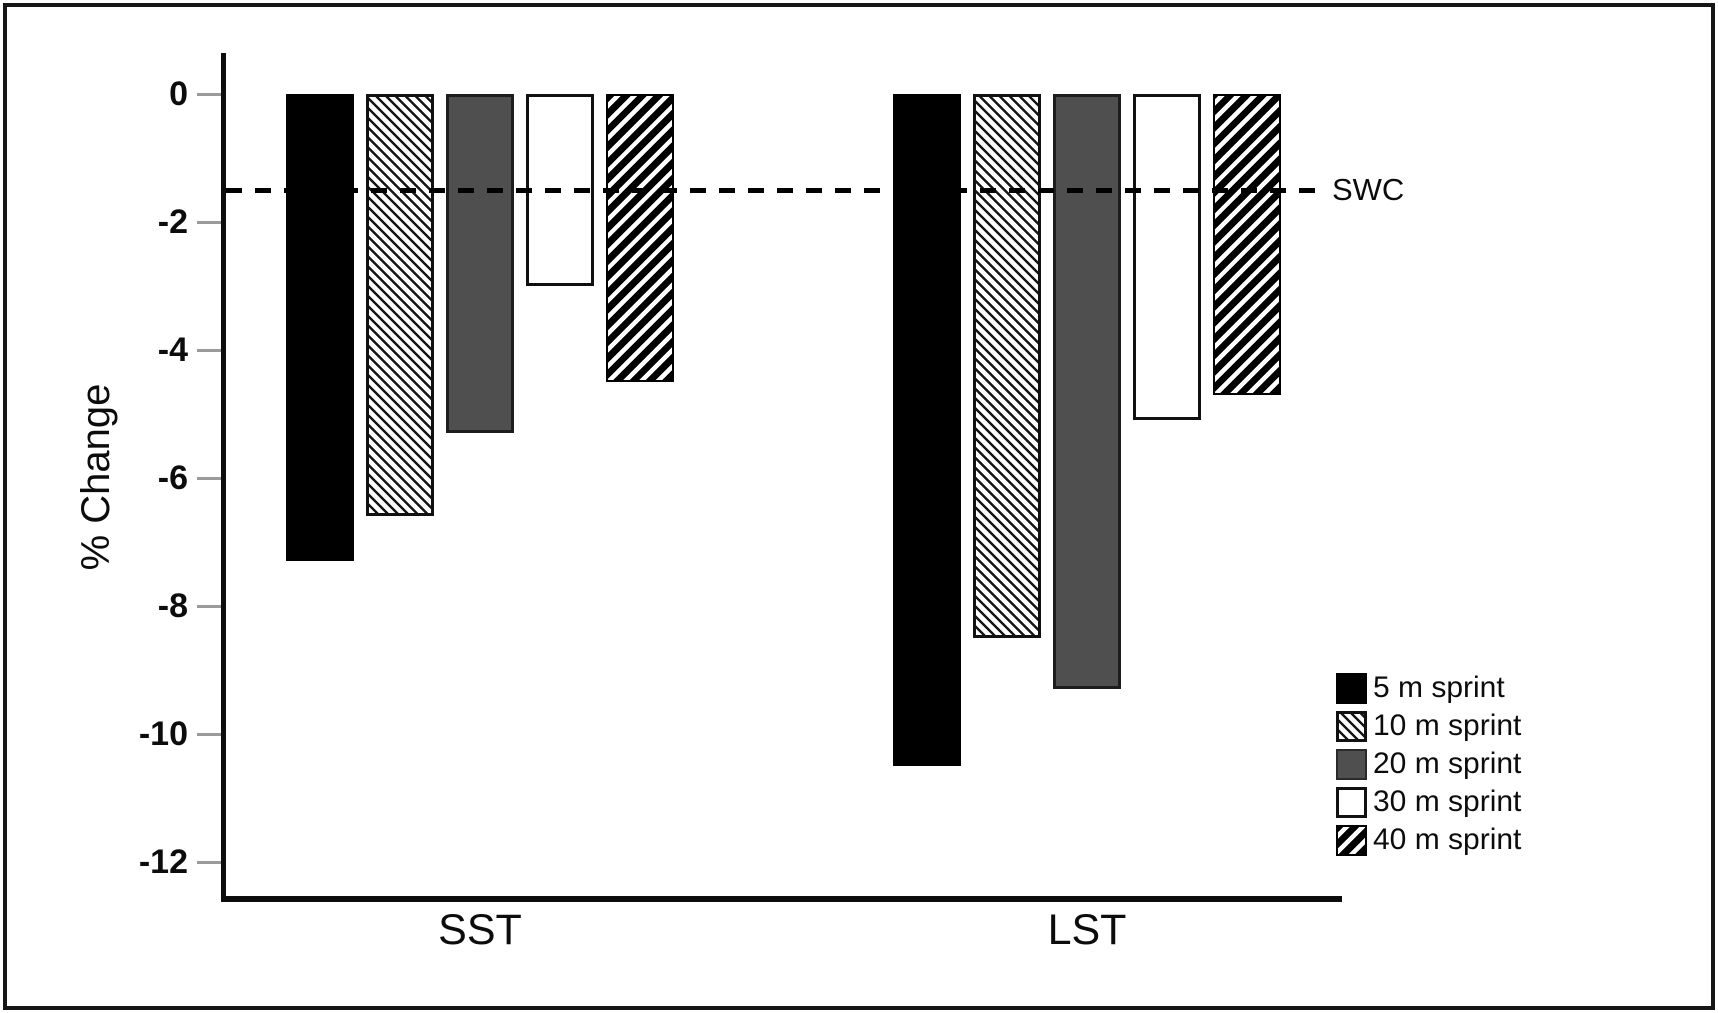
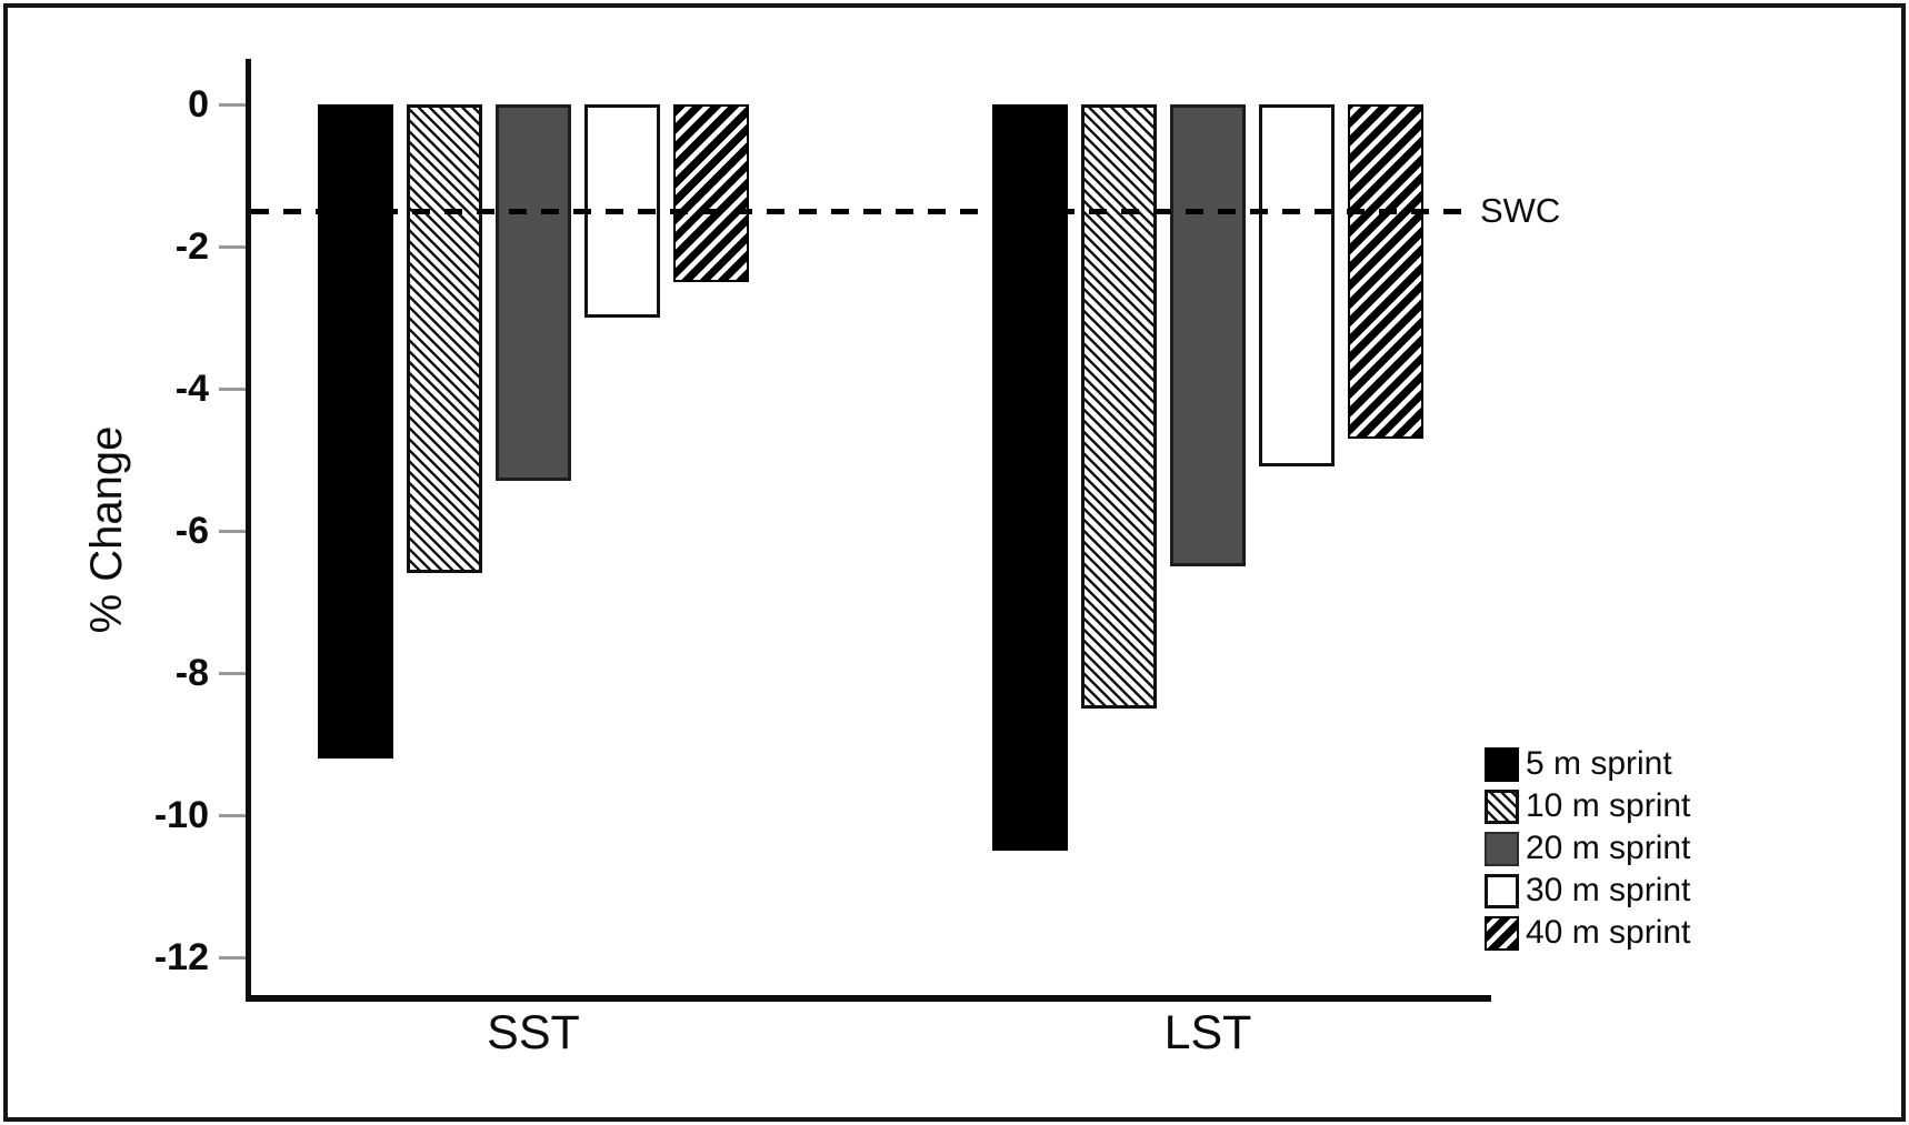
5 m sprint/SST: -7.3 -> -9.2
40 m sprint/SST: -4.5 -> -2.5
20 m sprint/LST: -9.3 -> -6.5
